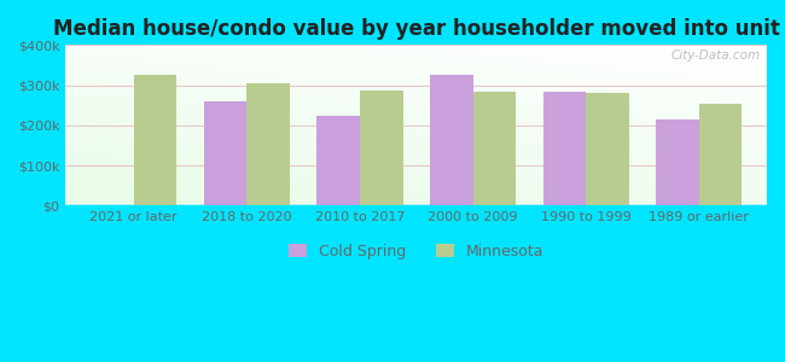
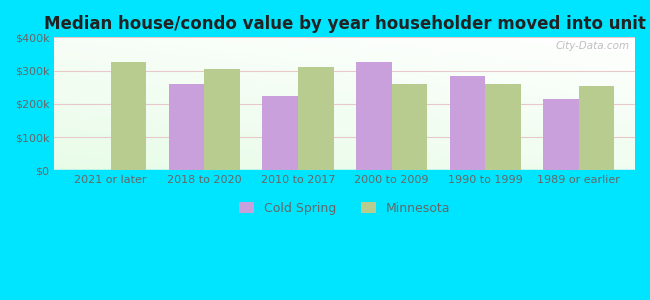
Minnesota/2010 to 2017: $287k -> $310k
Minnesota/2000 to 2009: $284k -> $260k
Minnesota/1990 to 1999: $281k -> $260k
